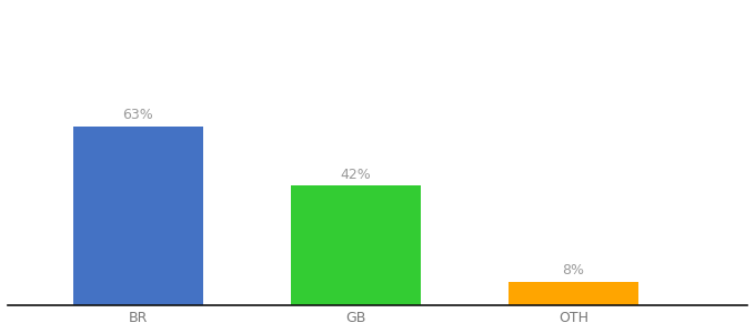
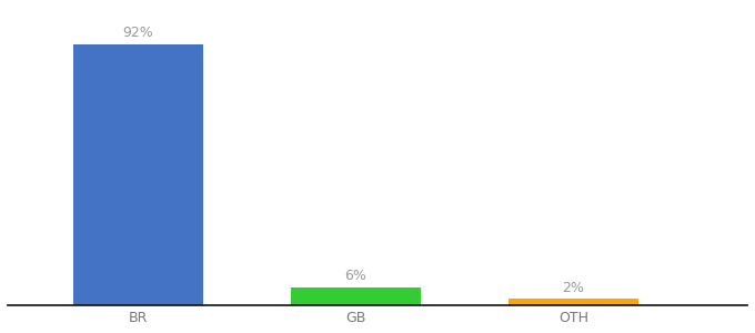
BR: 63% -> 92%
GB: 42% -> 6%
OTH: 8% -> 2%
